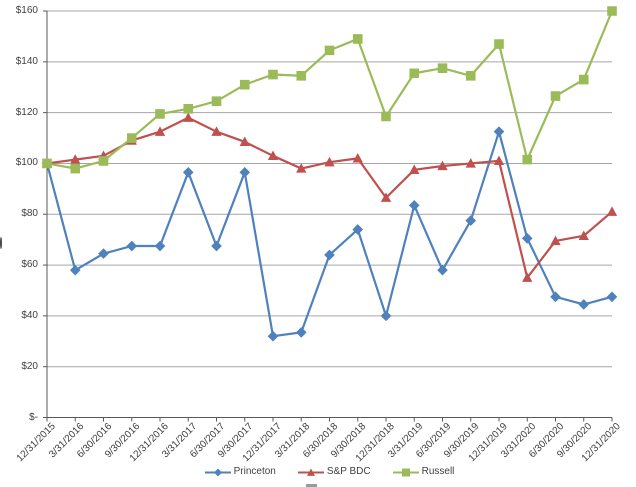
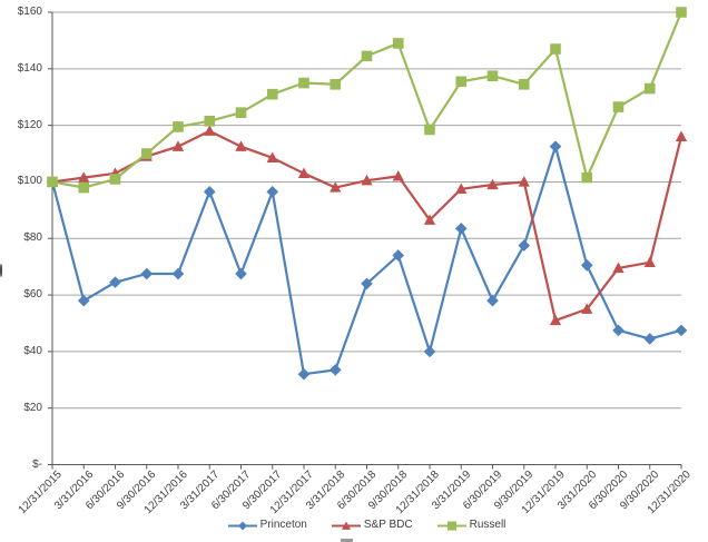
S&P BDC/12/31/2019: $101 -> $51
S&P BDC/12/31/2020: $81 -> $116
